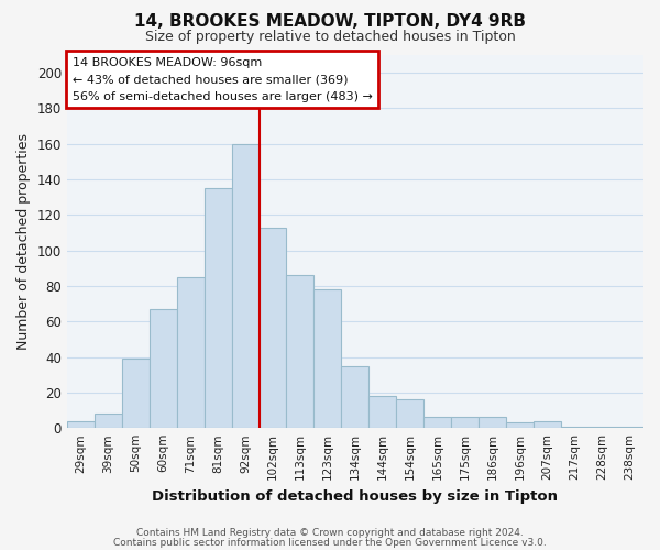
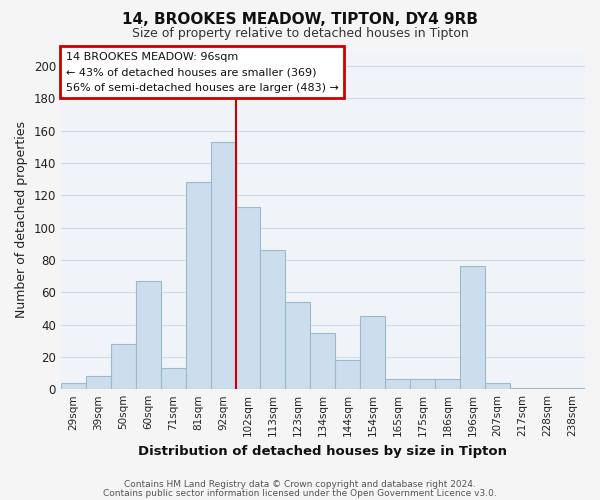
50sqm: 39 -> 28
71sqm: 85 -> 13
81sqm: 135 -> 128
92sqm: 160 -> 153
123sqm: 78 -> 54
154sqm: 16 -> 45
196sqm: 3 -> 76
